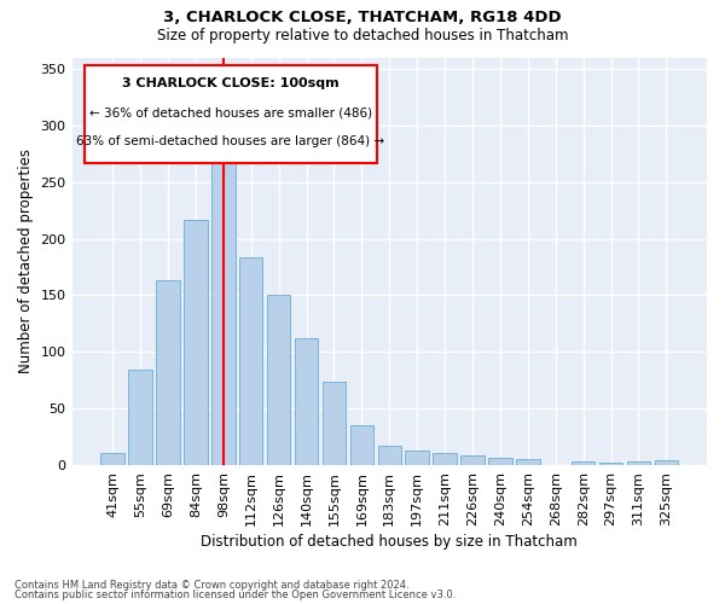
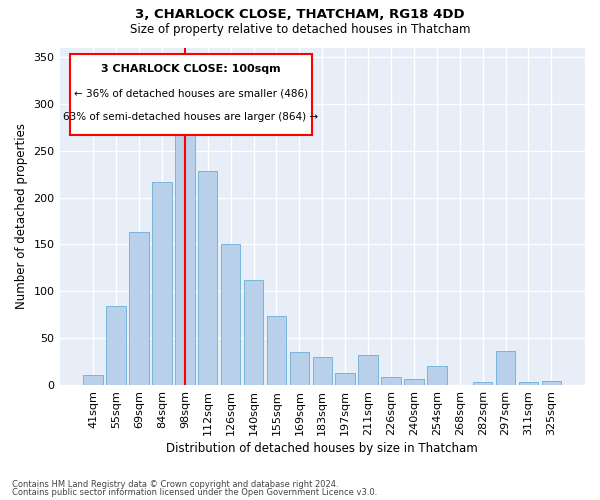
112sqm: 183 -> 228
183sqm: 17 -> 30
211sqm: 11 -> 32
254sqm: 5 -> 20
297sqm: 2 -> 36
